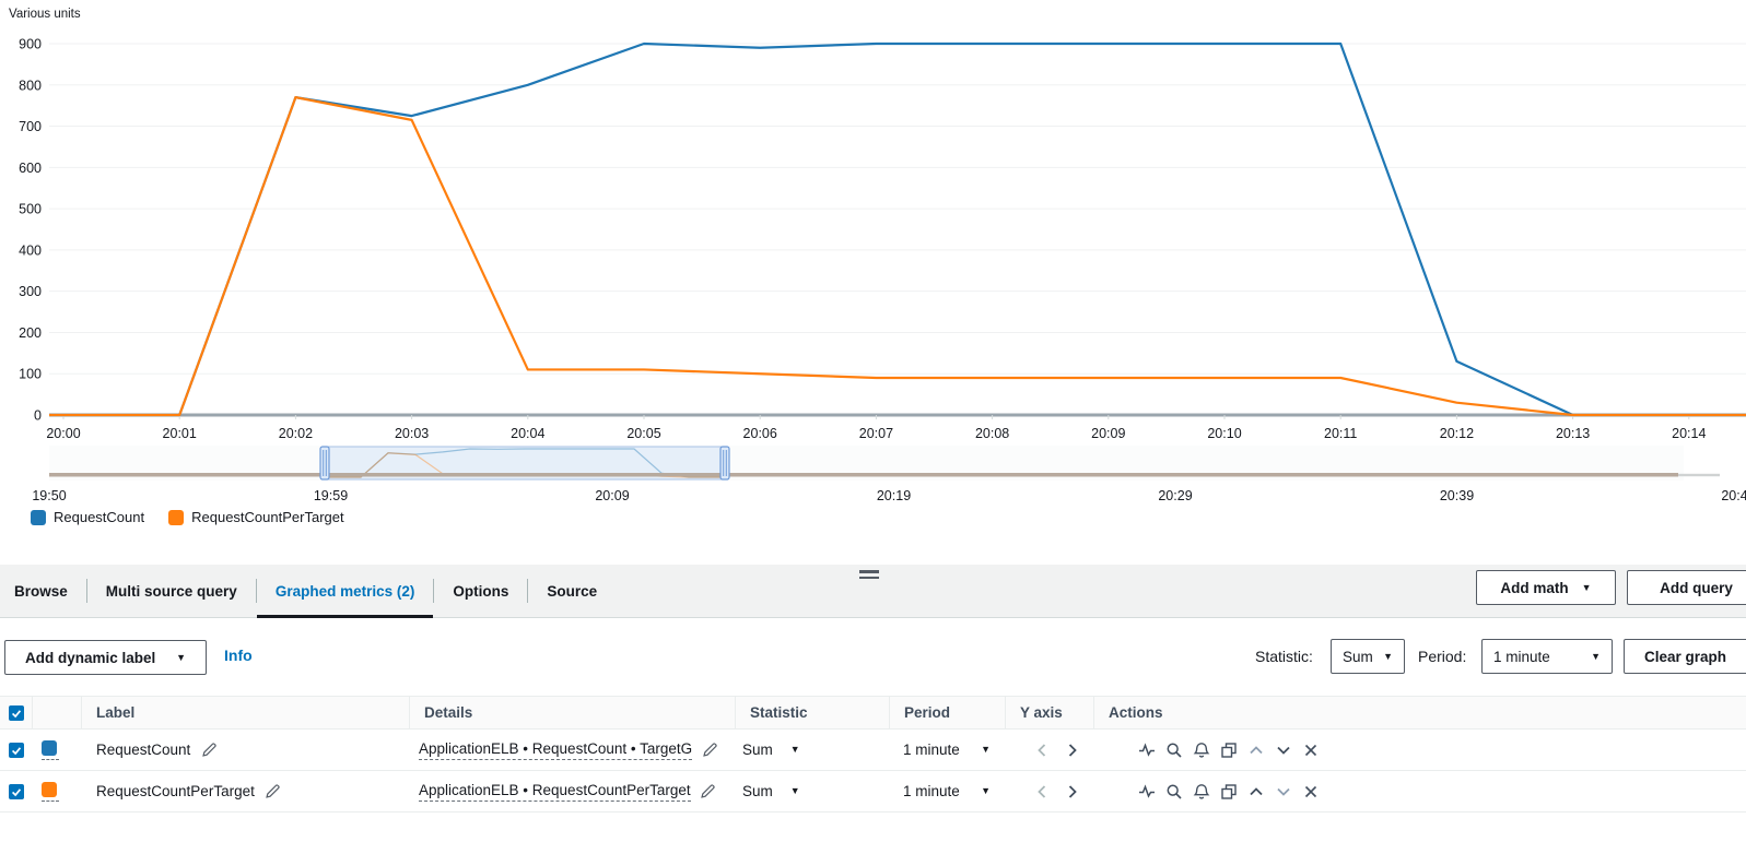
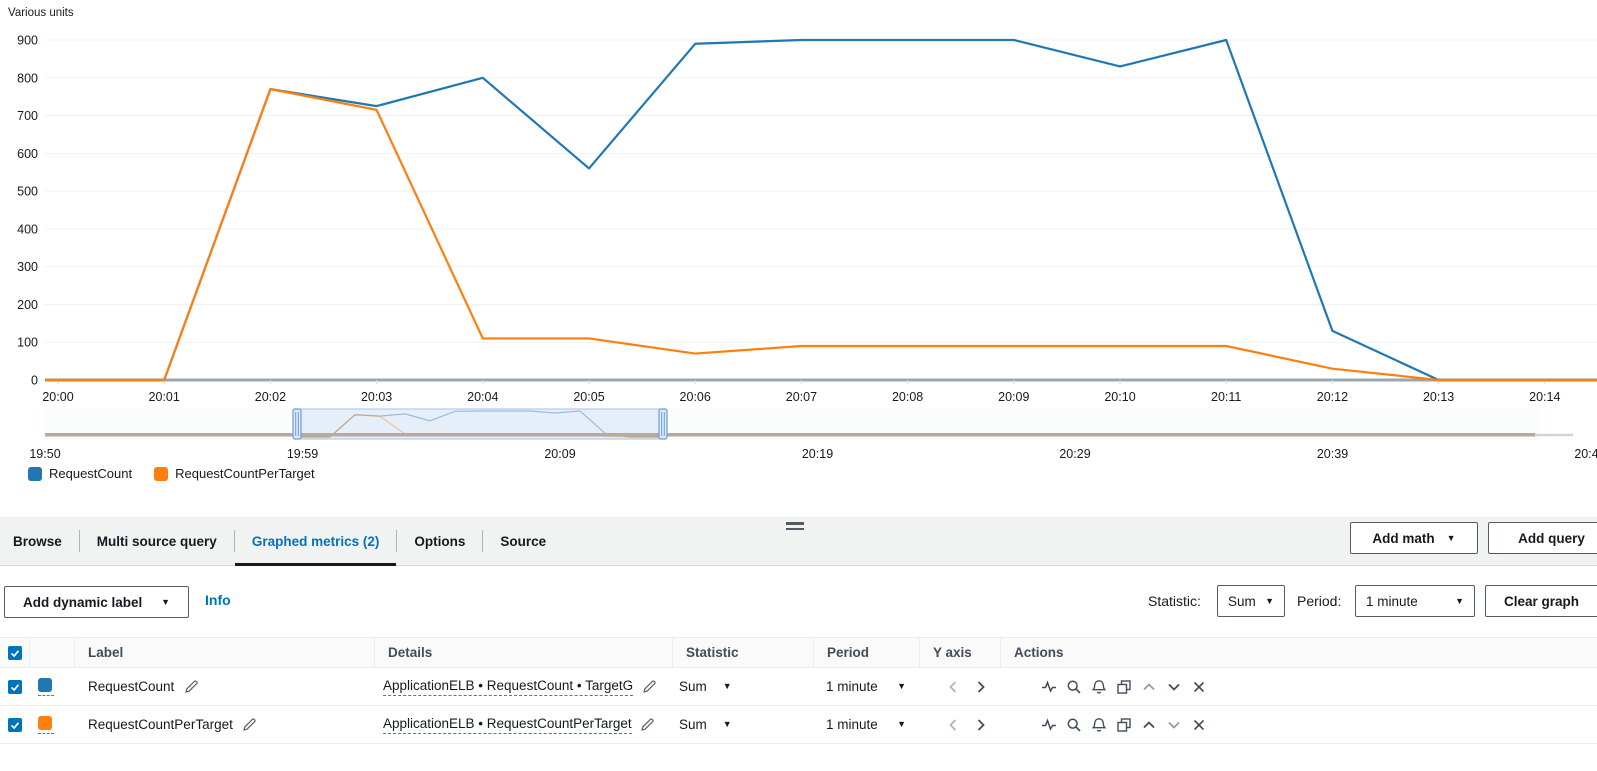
RequestCount/20:05: 900 -> 560
RequestCountPerTarget/20:06: 100 -> 70
RequestCount/20:10: 900 -> 830
